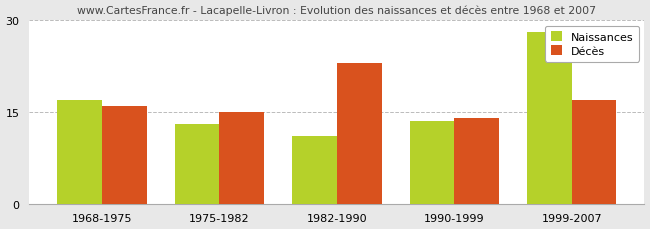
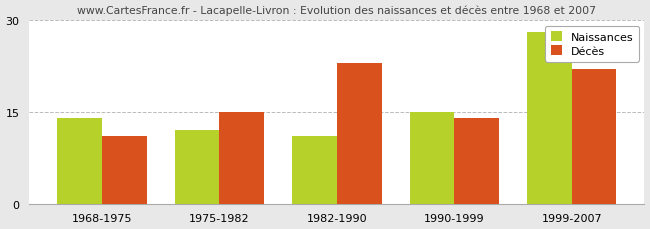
Naissances/1968-1975: 17.0 -> 14.0
Décès/1968-1975: 16 -> 11
Naissances/1975-1982: 13.0 -> 12.0
Naissances/1990-1999: 13.5 -> 15.0
Décès/1999-2007: 17 -> 22
